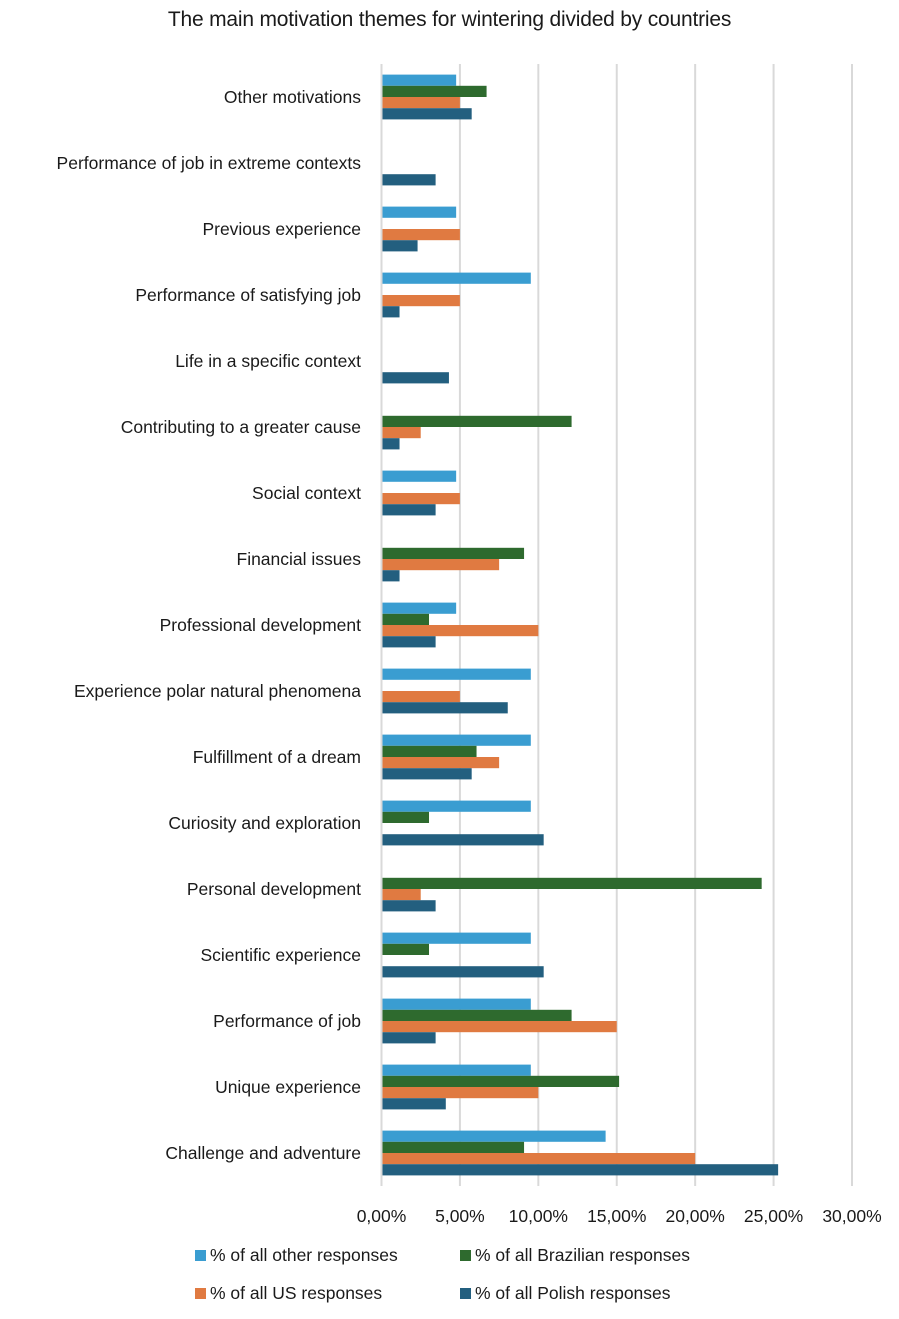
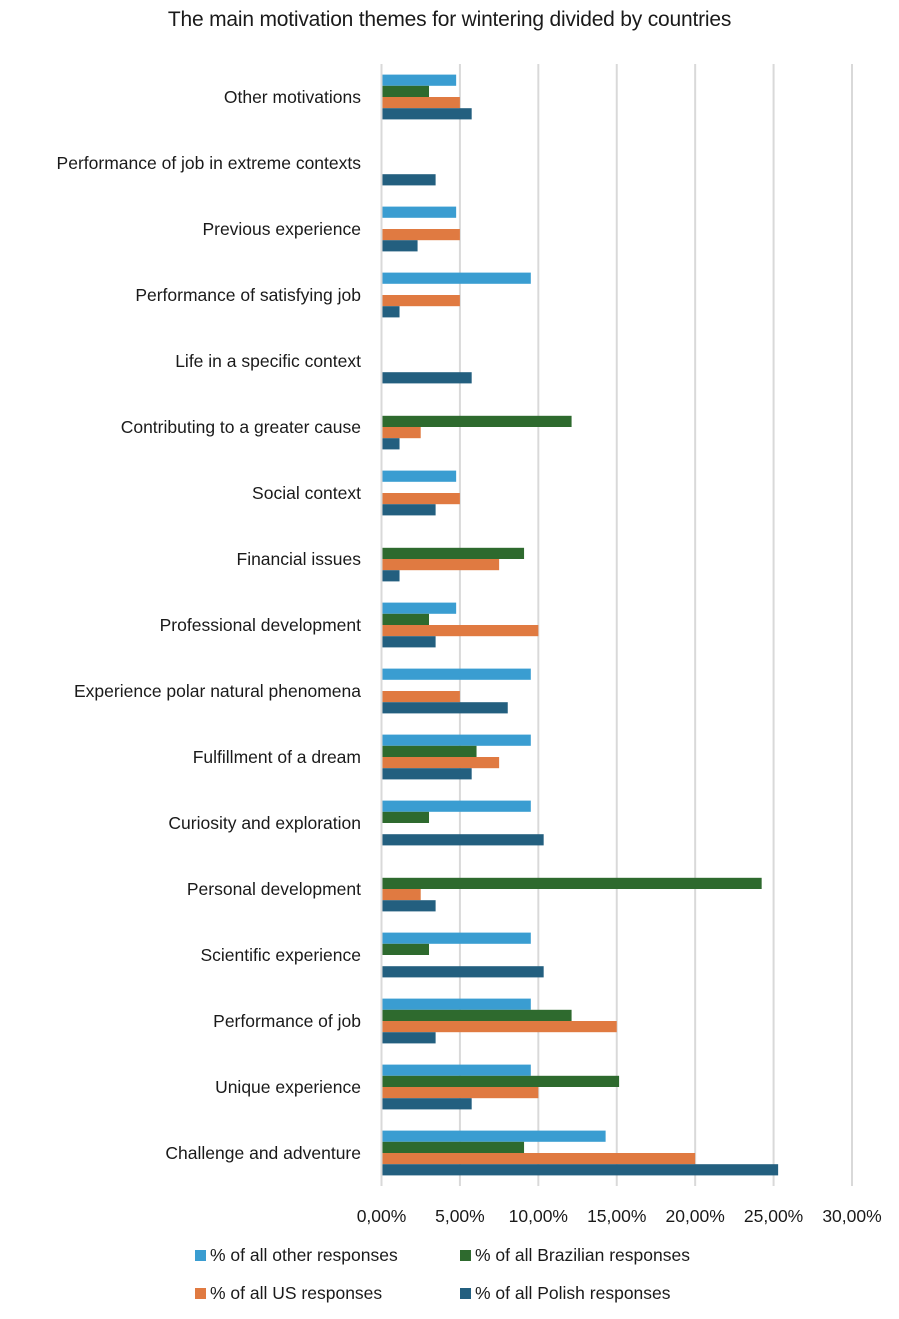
% of all Brazilian responses/Other motivations: 6,7% -> 3,0%
% of all Polish responses/Life in a specific context: 4,3% -> 5,8%
% of all Polish responses/Unique experience: 4,1% -> 5,8%
